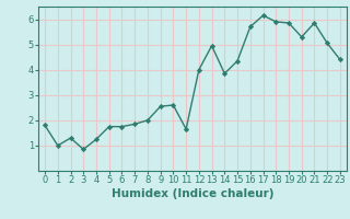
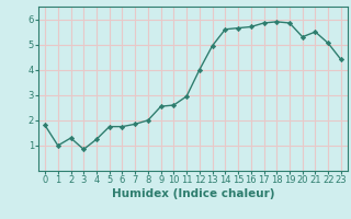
11: 1.65 -> 2.95
14: 3.85 -> 5.60
15: 4.35 -> 5.65
17: 6.15 -> 5.85
21: 5.85 -> 5.50
